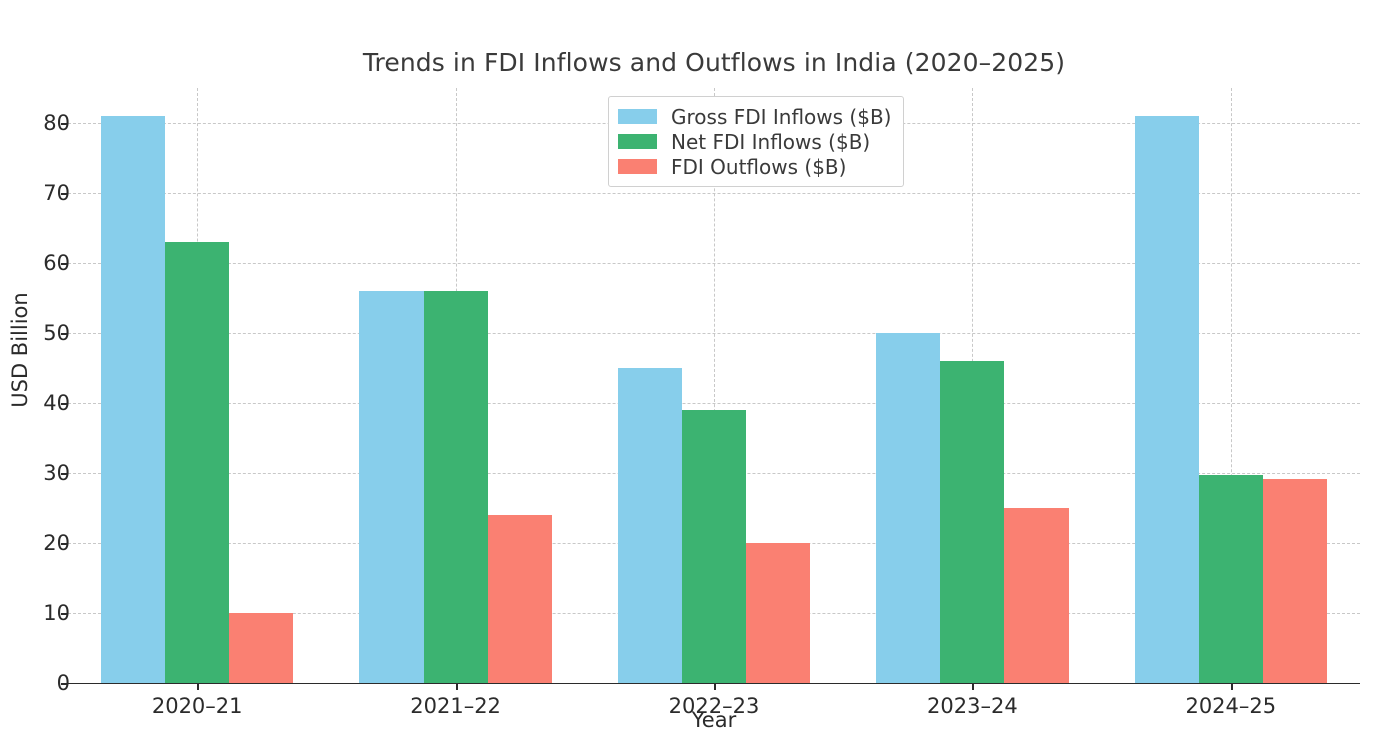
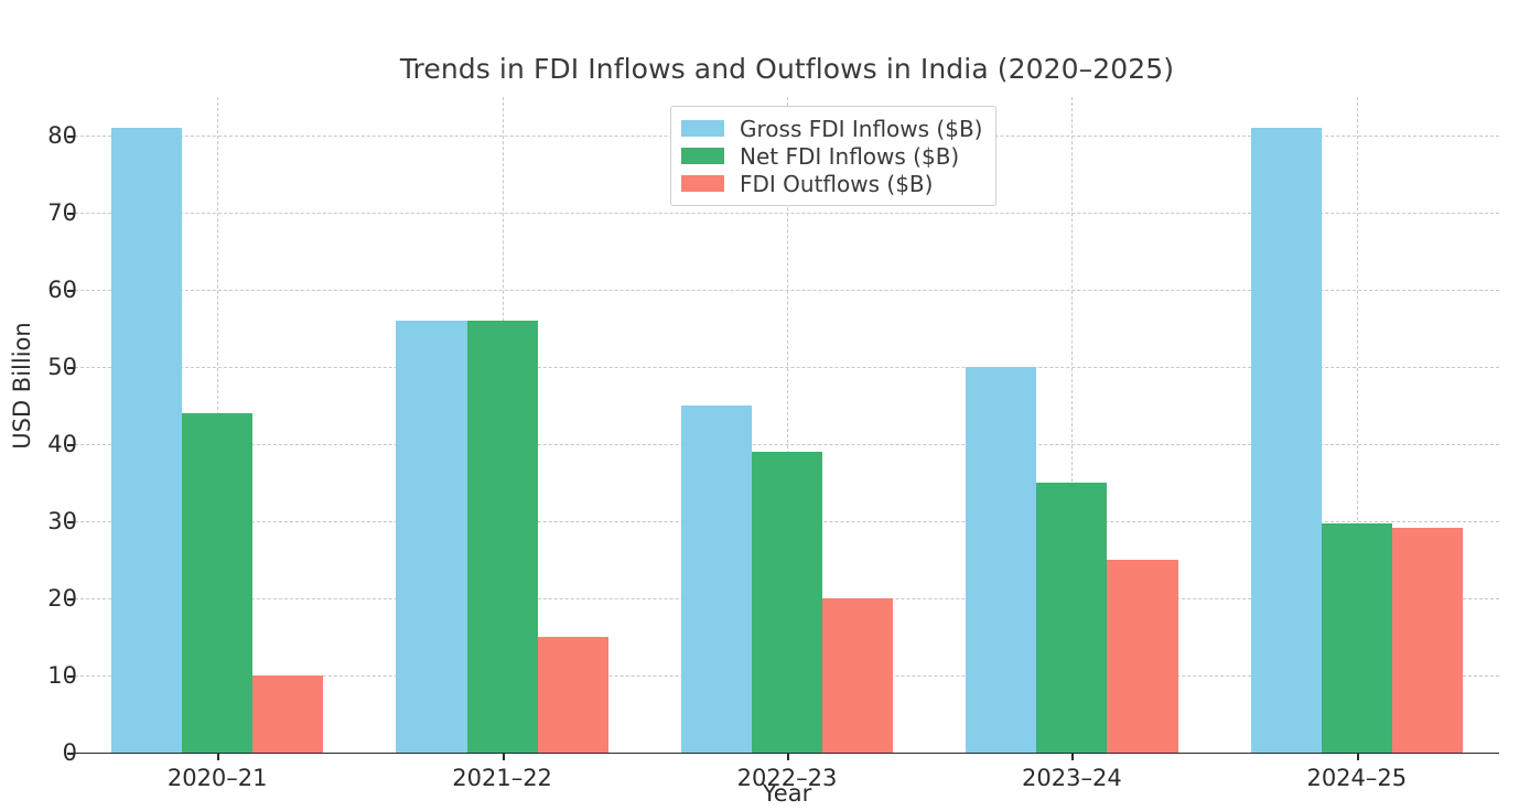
Net FDI Inflows ($B)/2020–21: 63 -> 44
FDI Outflows ($B)/2021–22: 24 -> 15
Net FDI Inflows ($B)/2023–24: 46 -> 35
